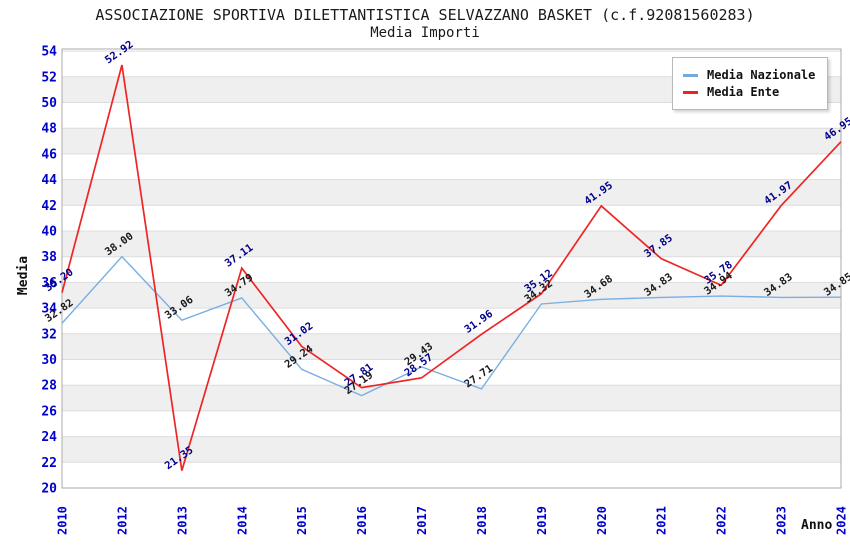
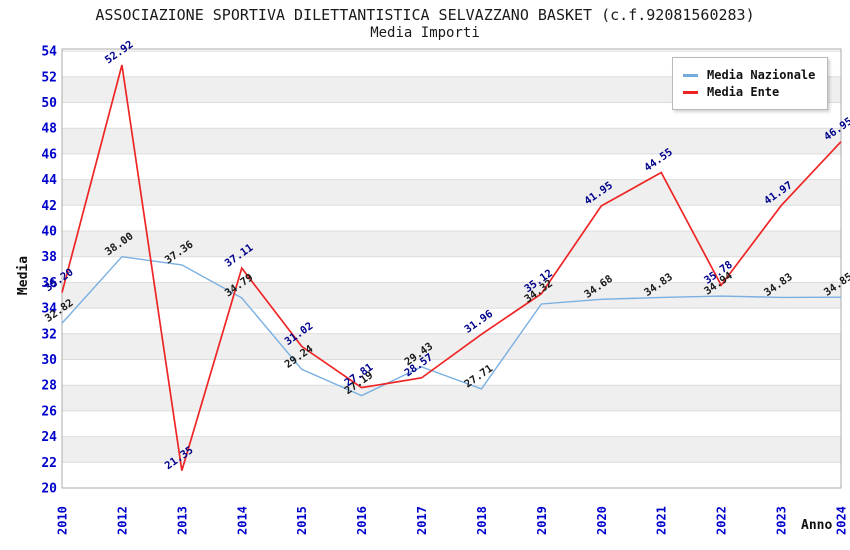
Media Nazionale/2013: 33.06 -> 37.36
Media Ente/2021: 37.85 -> 44.55
